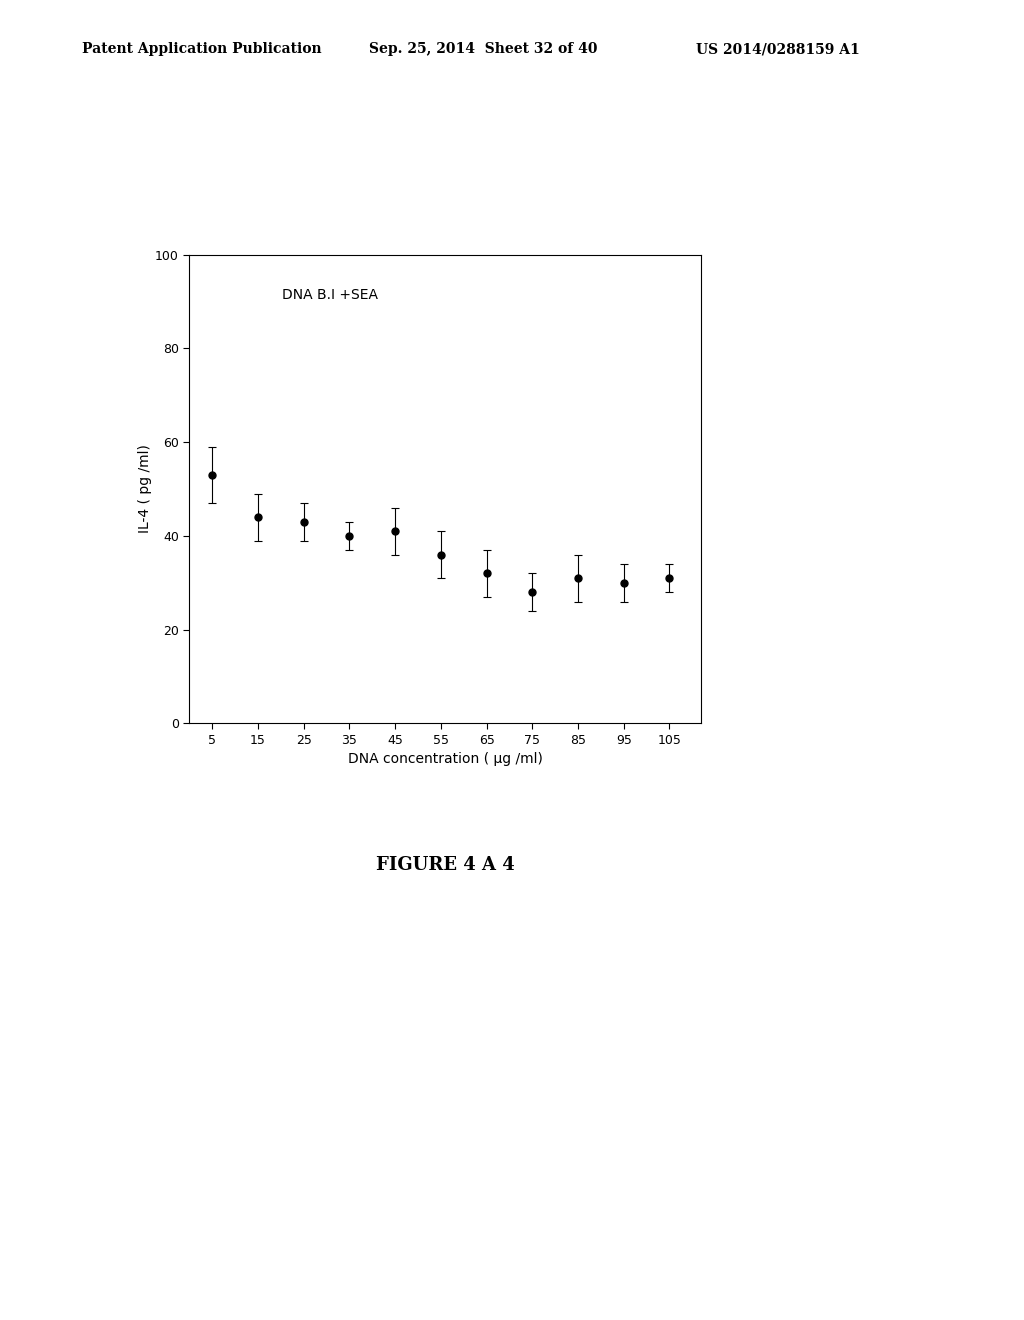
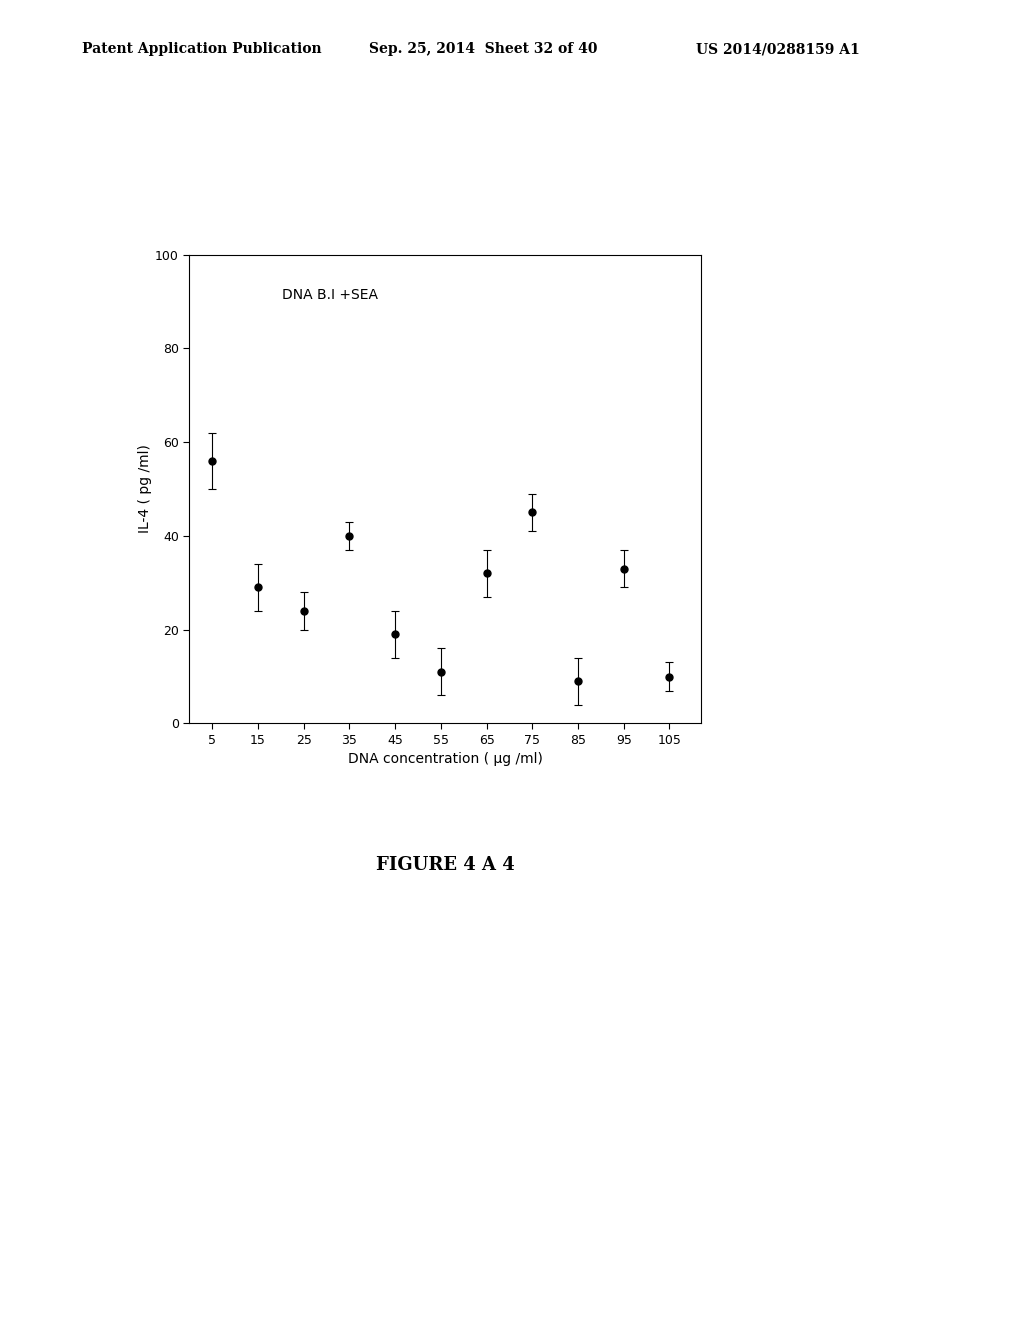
5: 53 -> 56
15: 44 -> 29
25: 43 -> 24
45: 41 -> 19
55: 36 -> 11
75: 28 -> 45
85: 31 -> 9
95: 30 -> 33
105: 31 -> 10
